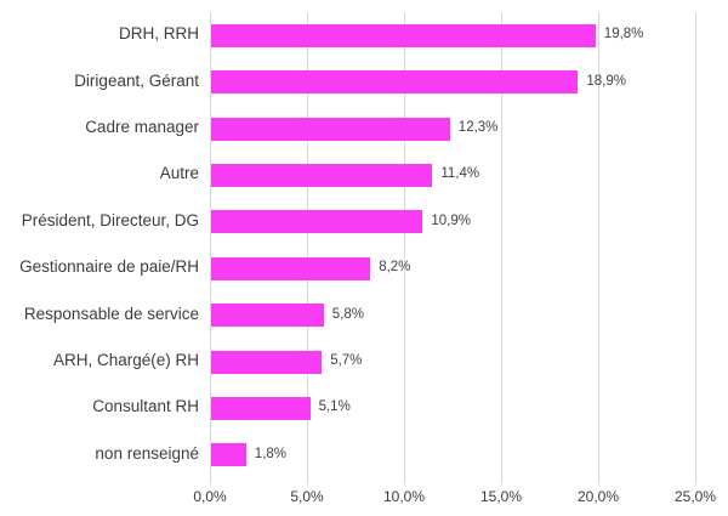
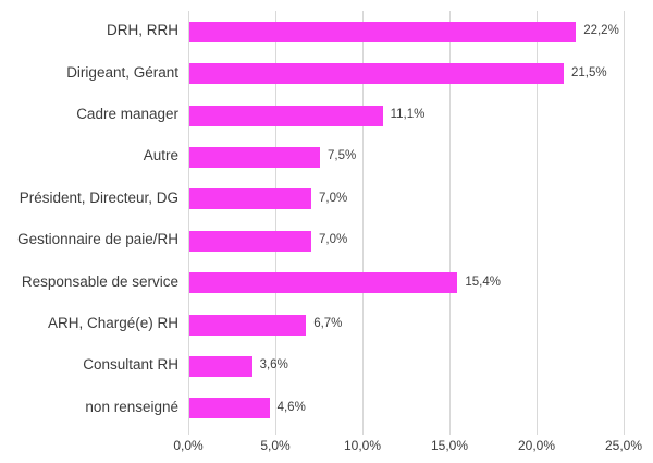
DRH, RRH: 19,8% -> 22,2%
Dirigeant, Gérant: 18,9% -> 21,5%
Cadre manager: 12,3% -> 11,1%
Autre: 11,4% -> 7,5%
Président, Directeur, DG: 10,9% -> 7,0%
Gestionnaire de paie/RH: 8,2% -> 7,0%
Responsable de service: 5,8% -> 15,4%
ARH, Chargé(e) RH: 5,7% -> 6,7%
Consultant RH: 5,1% -> 3,6%
non renseigné: 1,8% -> 4,6%
